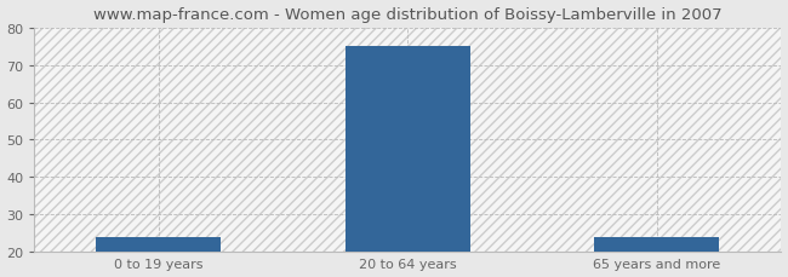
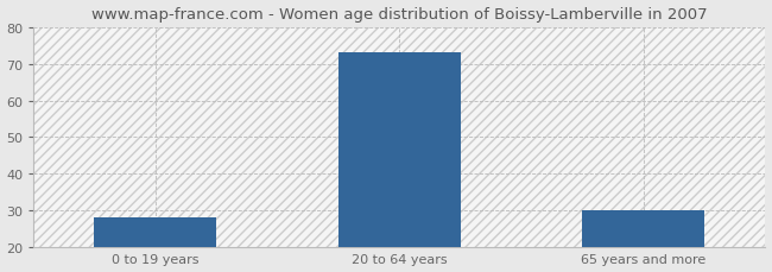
0 to 19 years: 24 -> 28
20 to 64 years: 75 -> 73
65 years and more: 24 -> 30
